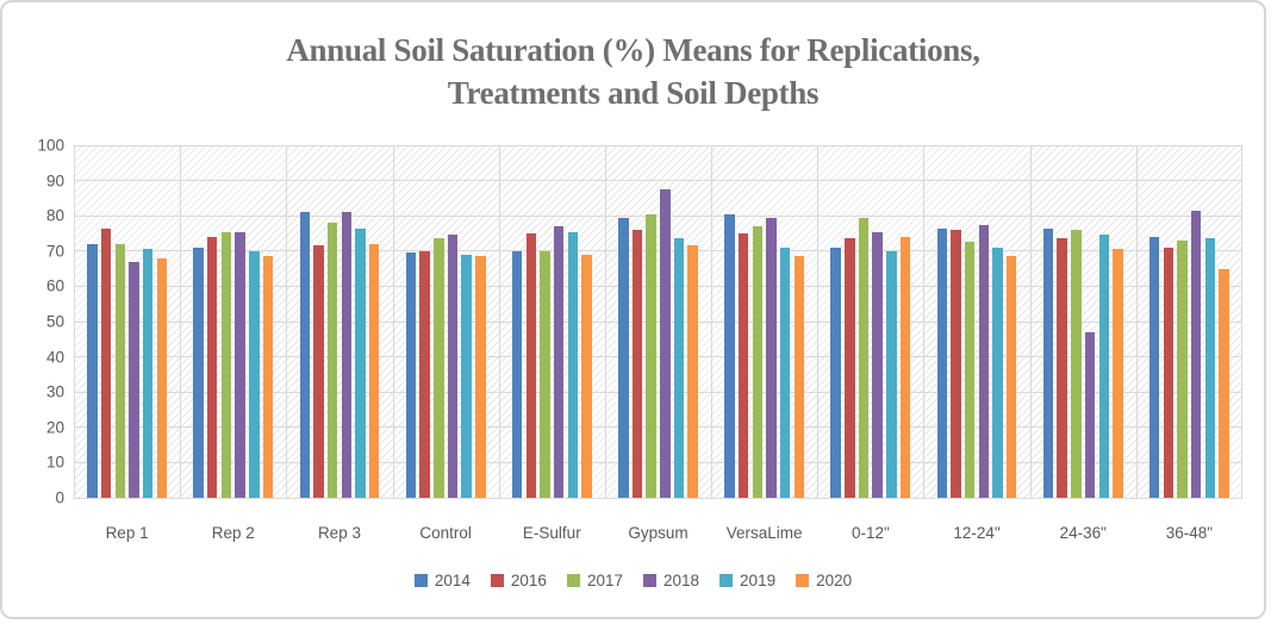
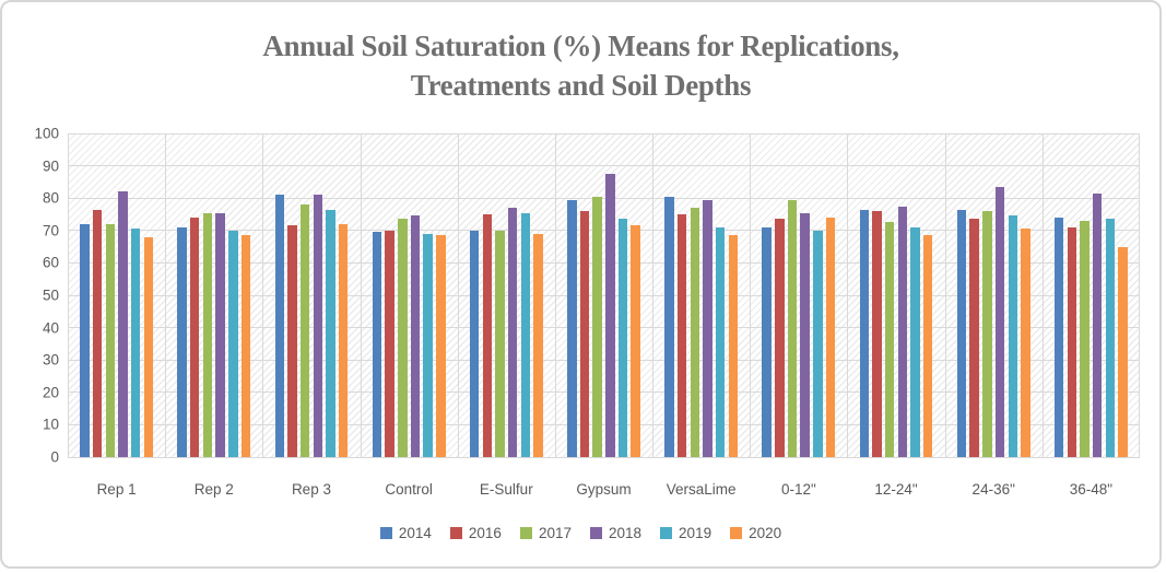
2018/Rep 1: 67 -> 82
2018/24-36": 47 -> 84
